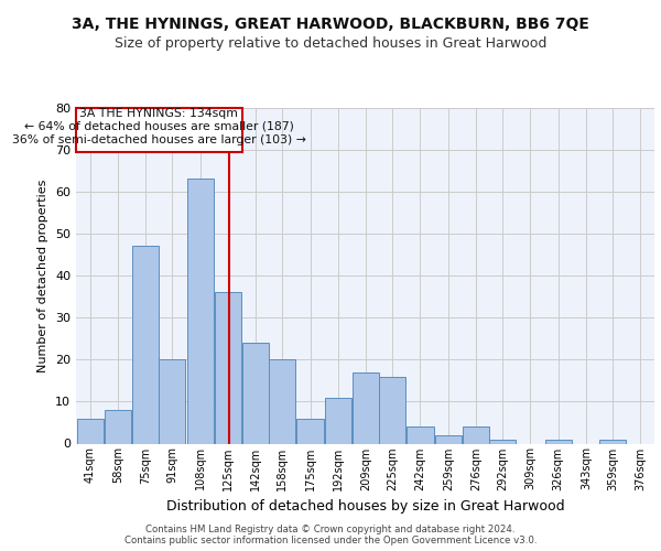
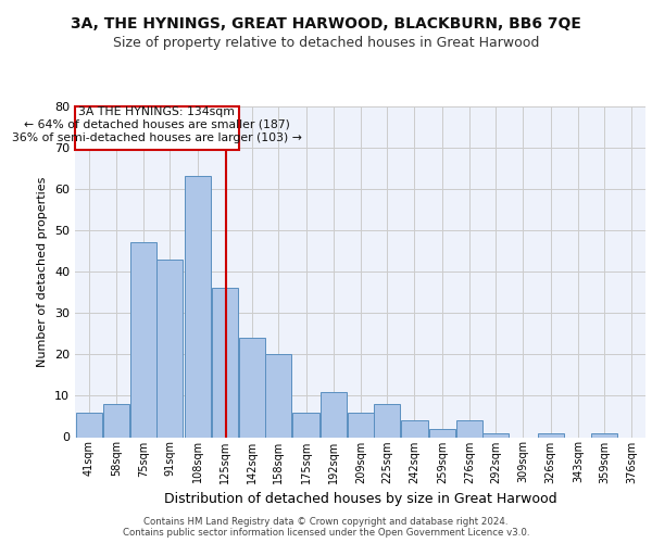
91sqm: 20 -> 43
209sqm: 17 -> 6
225sqm: 16 -> 8
